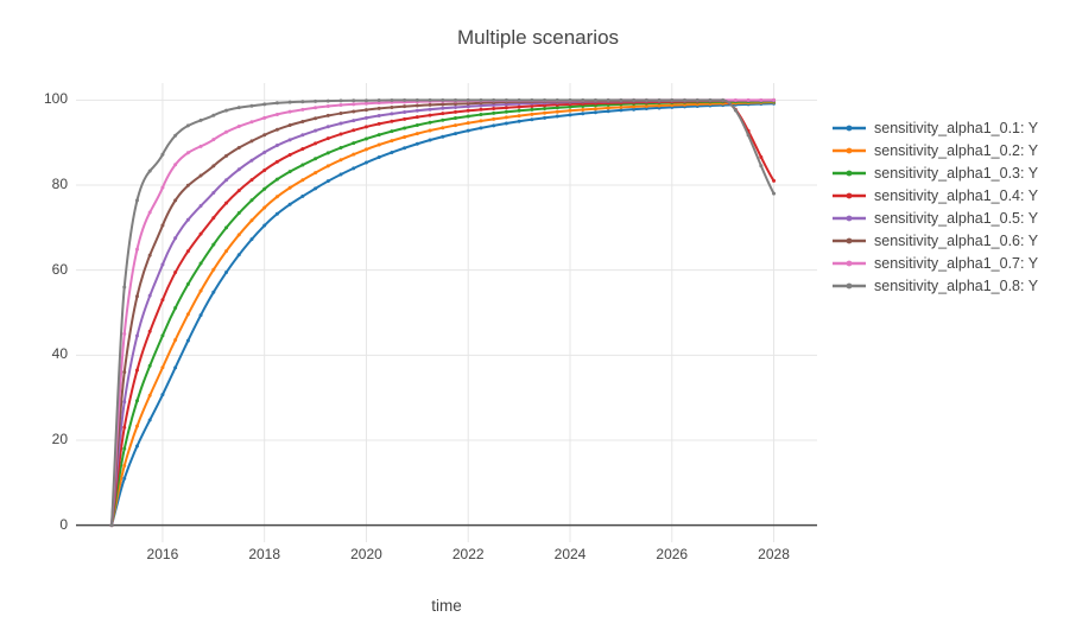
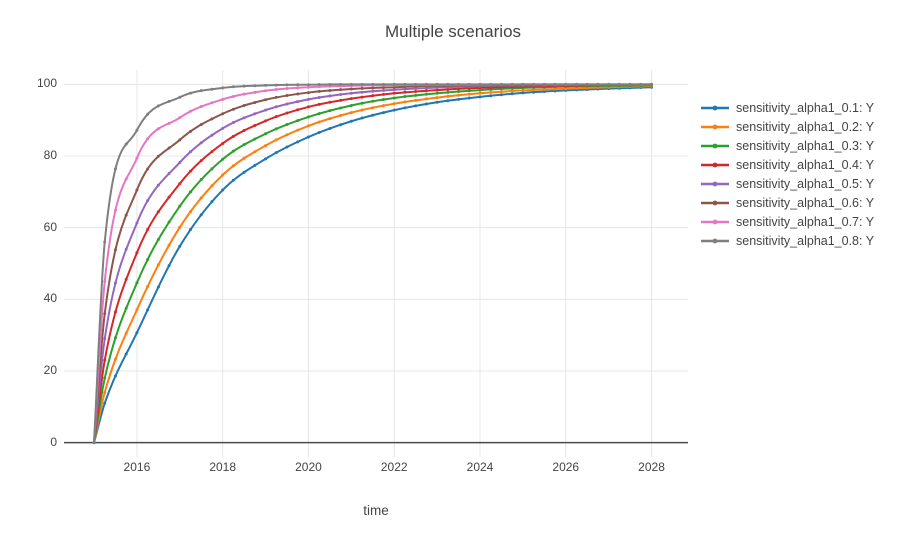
sensitivity_alpha1_0.4: Y/2028: 81 -> 100
sensitivity_alpha1_0.8: Y/2028: 78 -> 100
